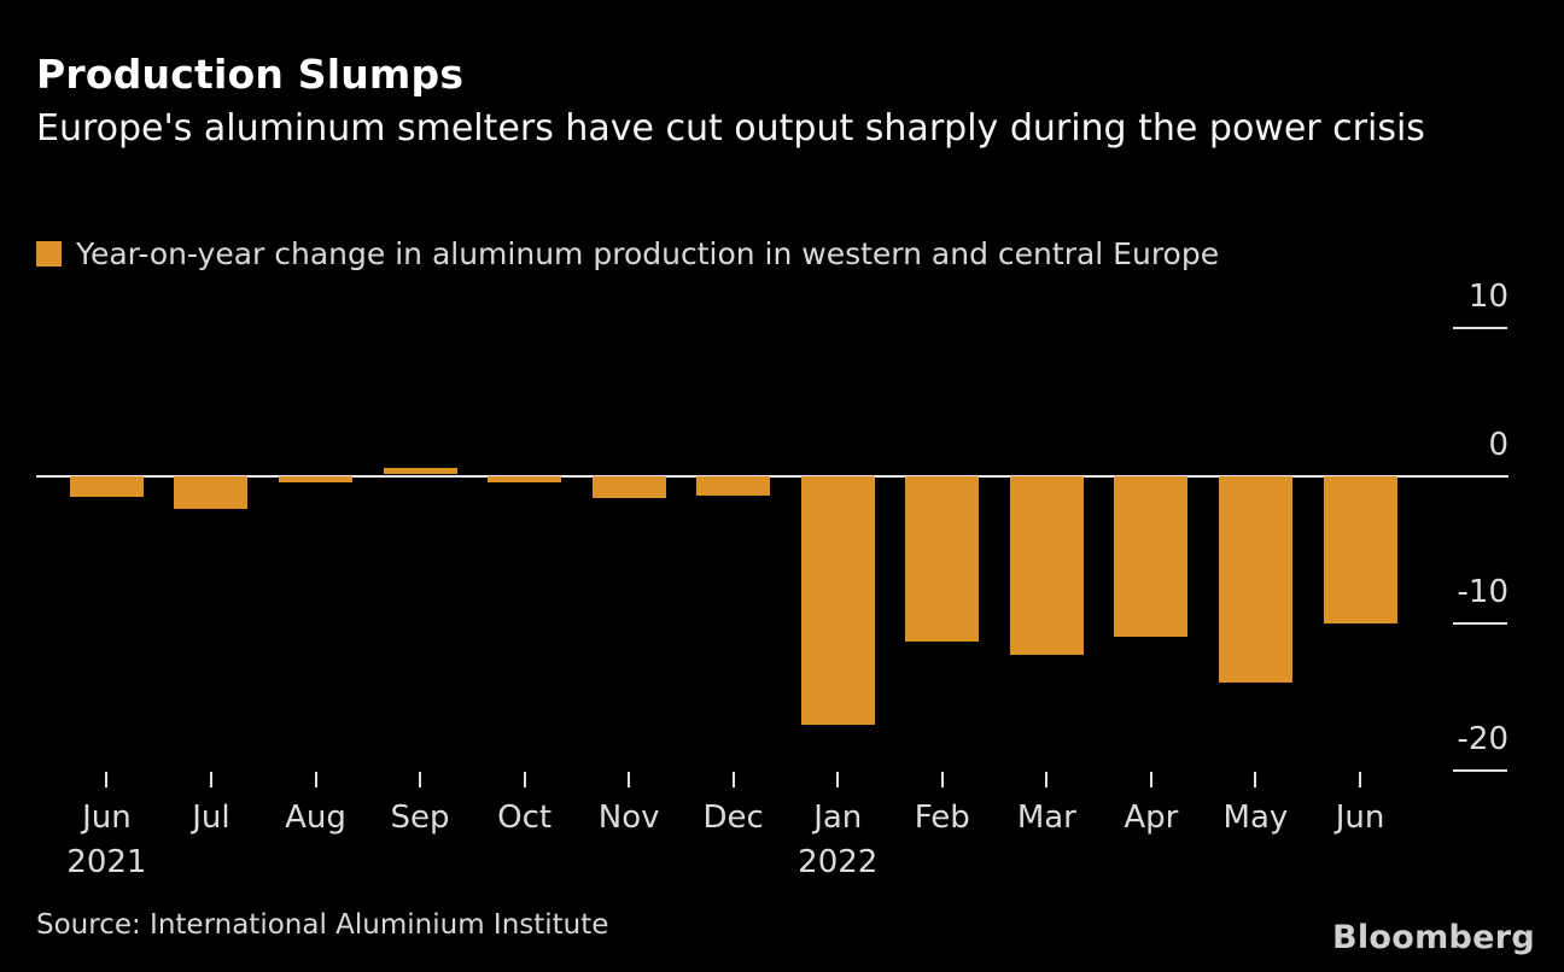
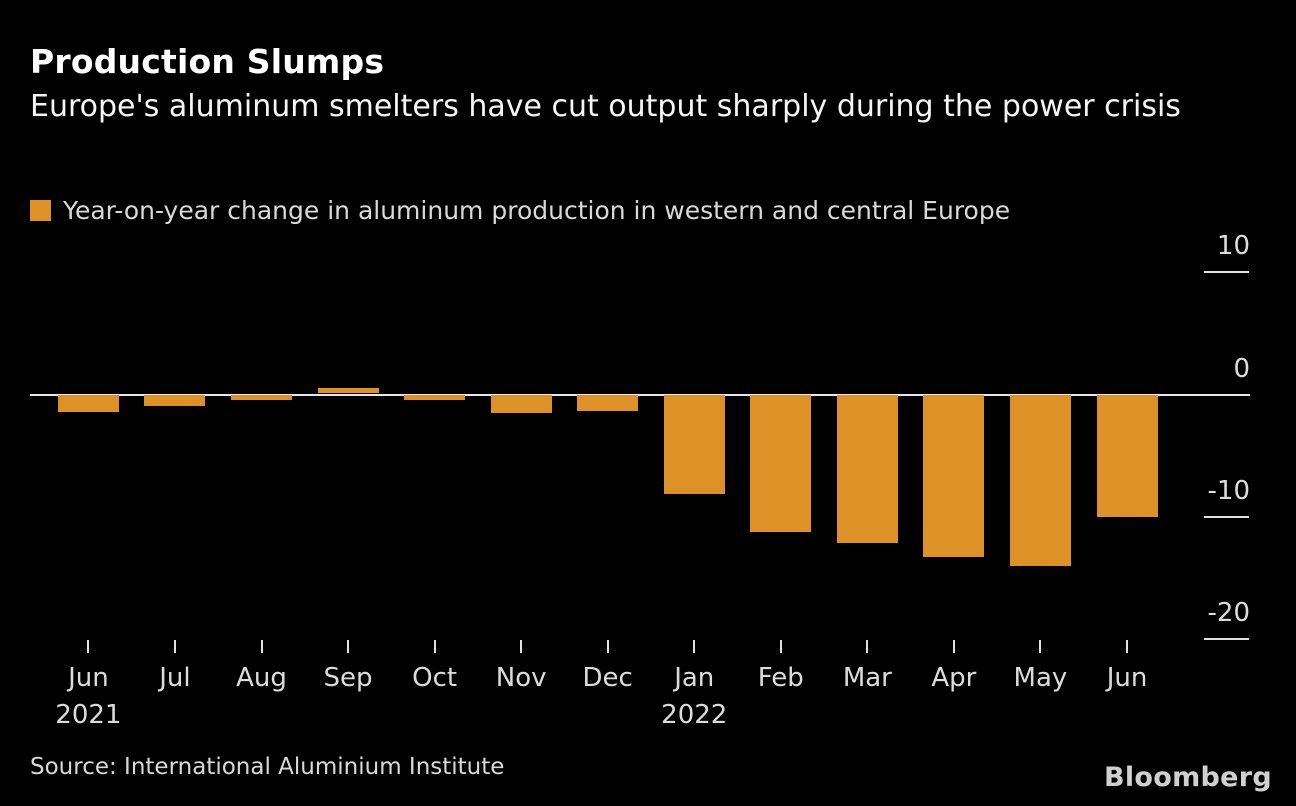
Jul: -2.2 -> -0.9
Jan 2022: -16.8 -> -8.1
Apr: -10.9 -> -13.2
